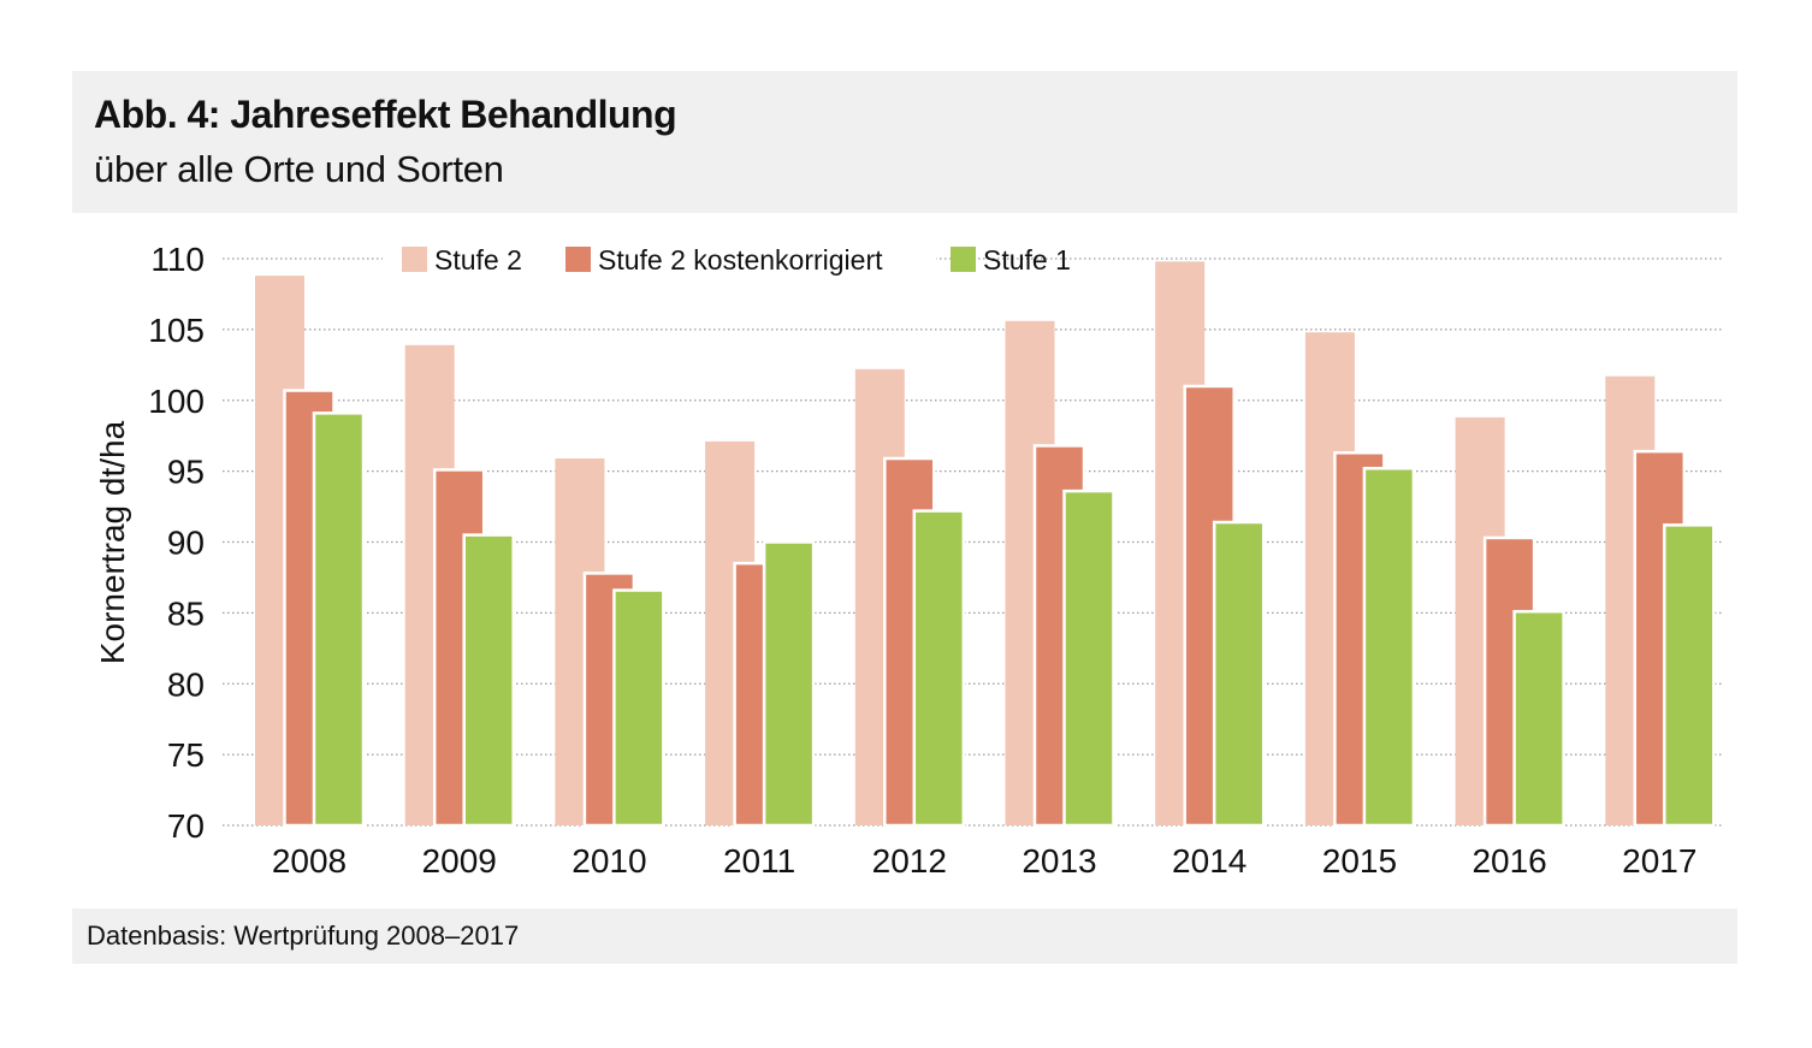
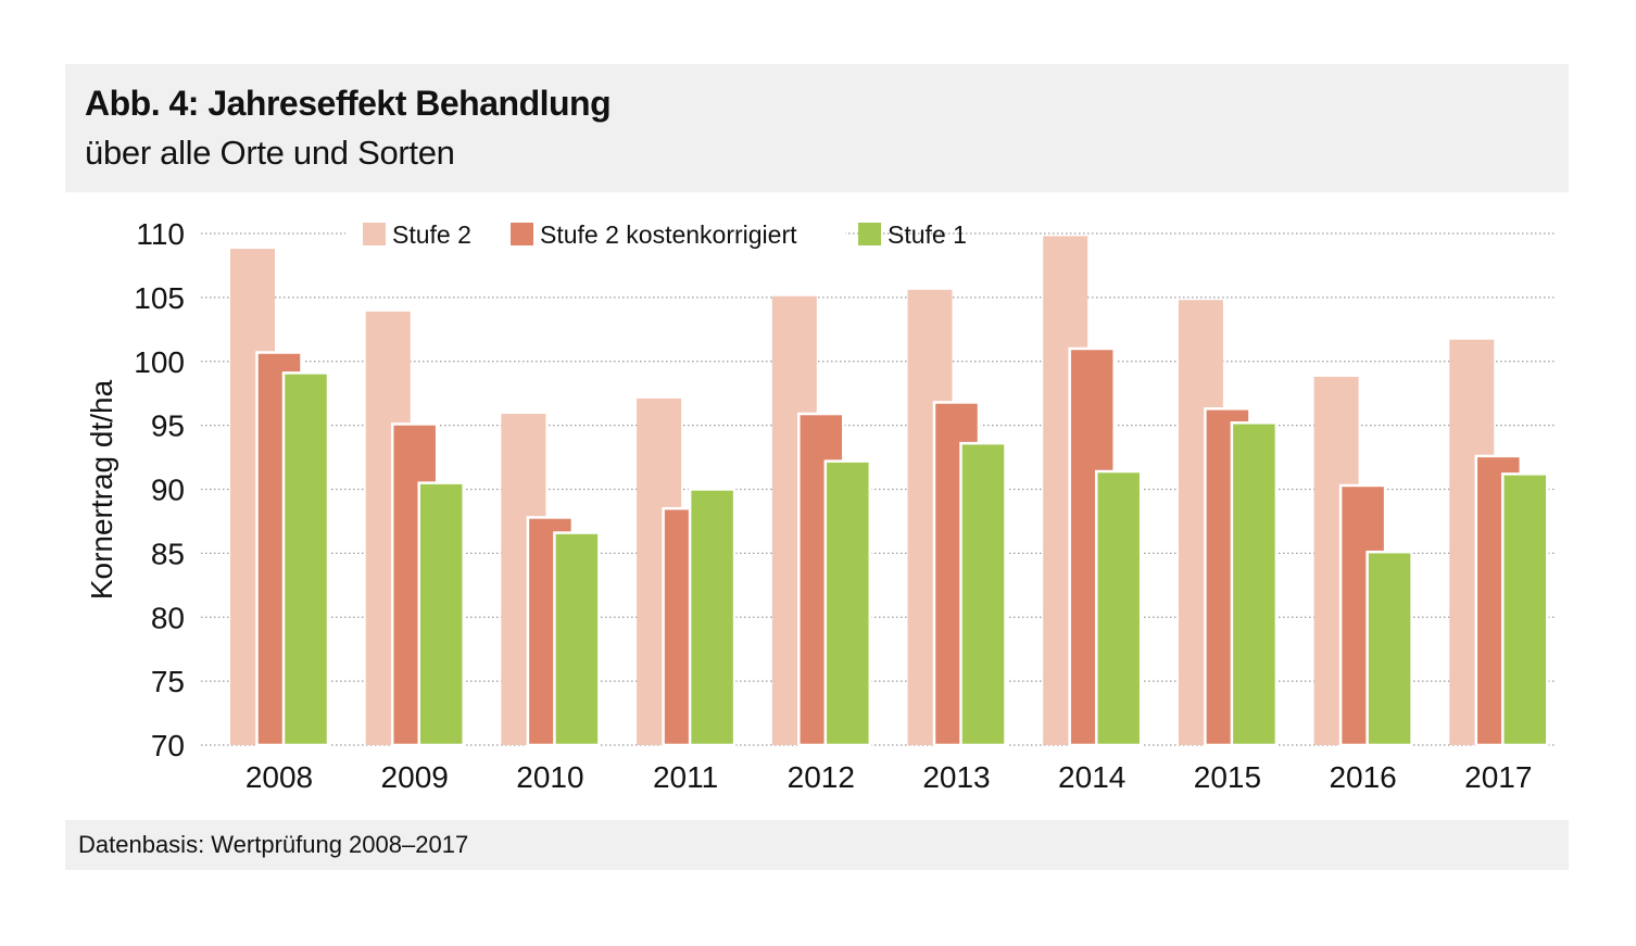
Stufe 2/2012: 102.2 -> 105.1
Stufe 2 kostenkorrigiert/2017: 96.4 -> 92.6
